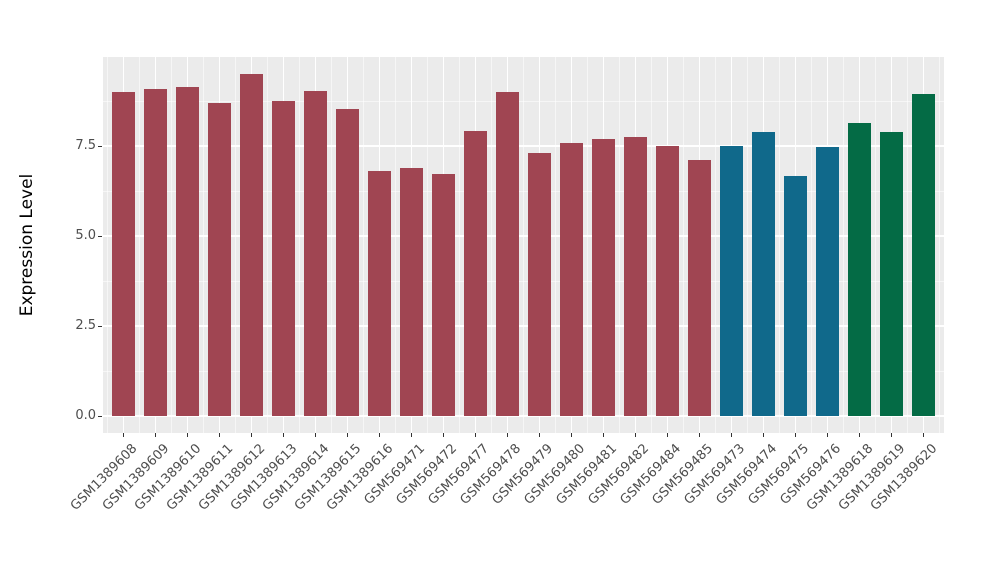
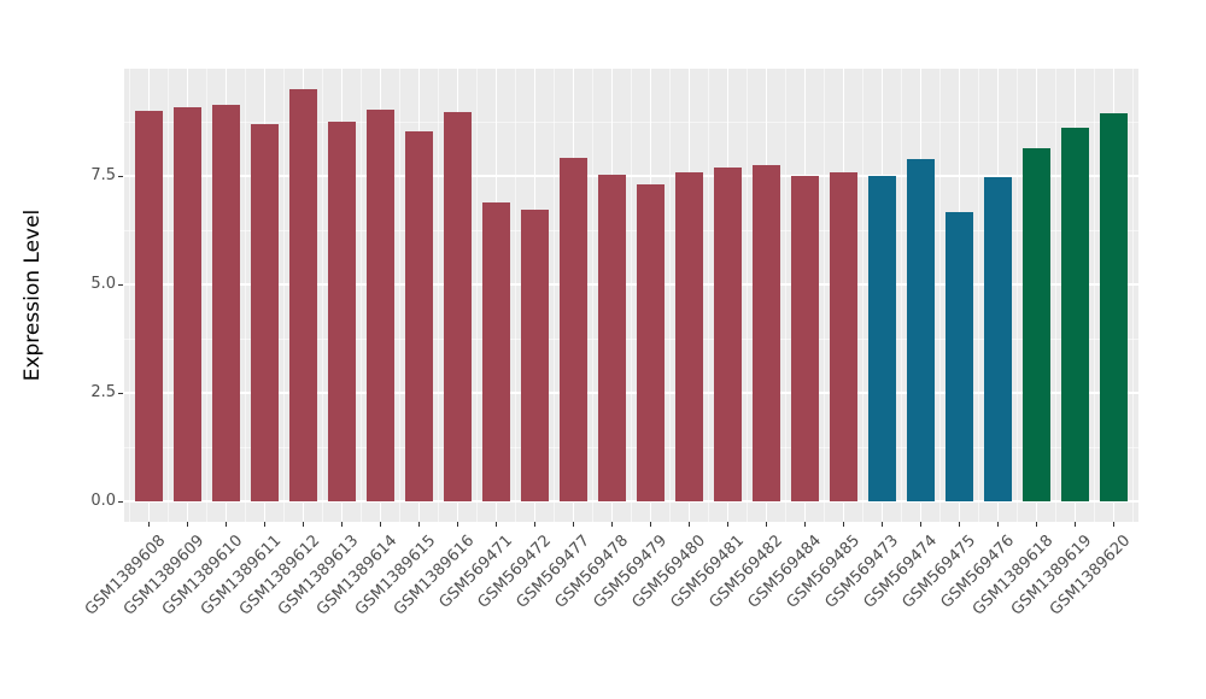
GSM1389616: 6.8 -> 9.0
GSM569478: 9.0 -> 7.5
GSM569485: 7.1 -> 7.6
GSM1389619: 7.9 -> 8.6
